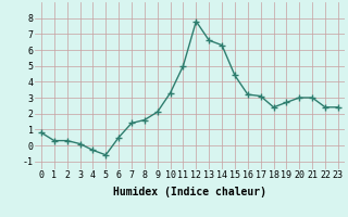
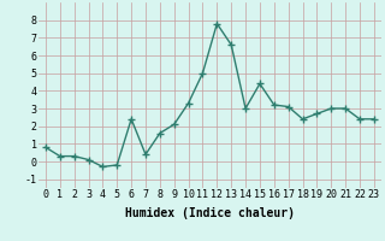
5: -0.6 -> -0.2
6: 0.5 -> 2.4
7: 1.4 -> 0.4
14: 6.3 -> 3.0
